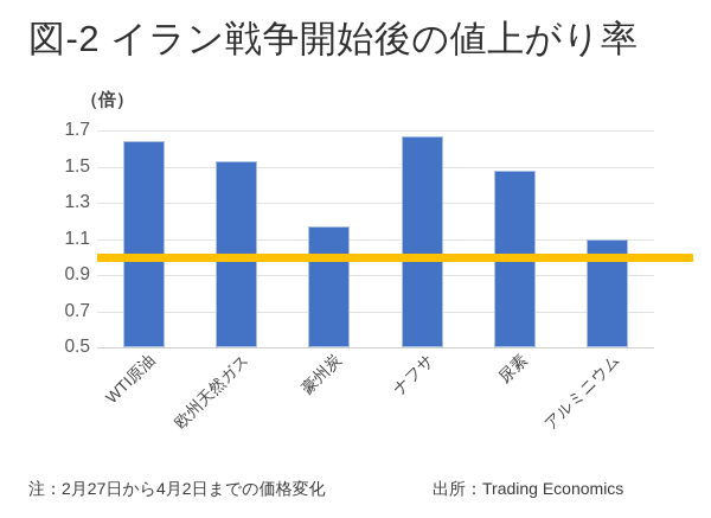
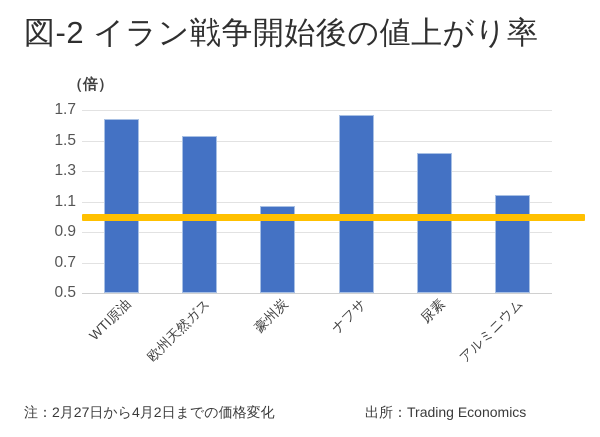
豪州炭: 1.17 -> 1.07
尿素: 1.48 -> 1.42
アルミニウム: 1.10 -> 1.14
